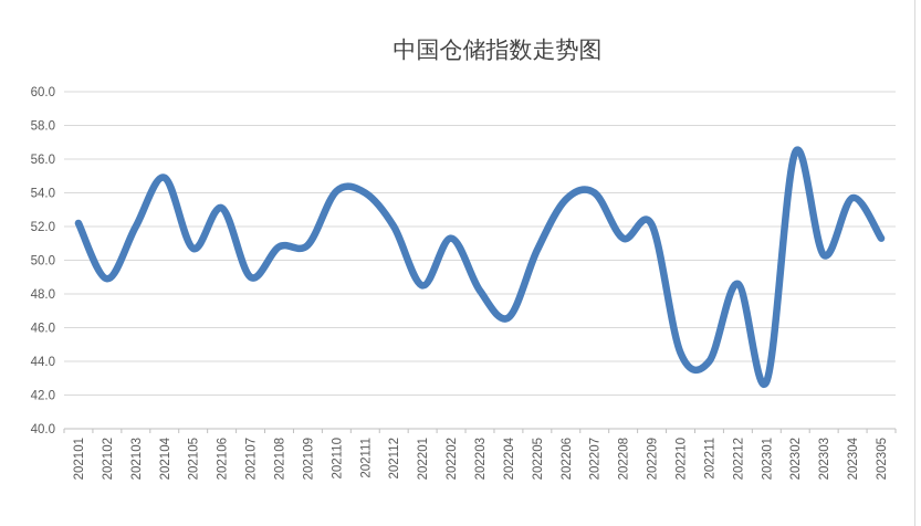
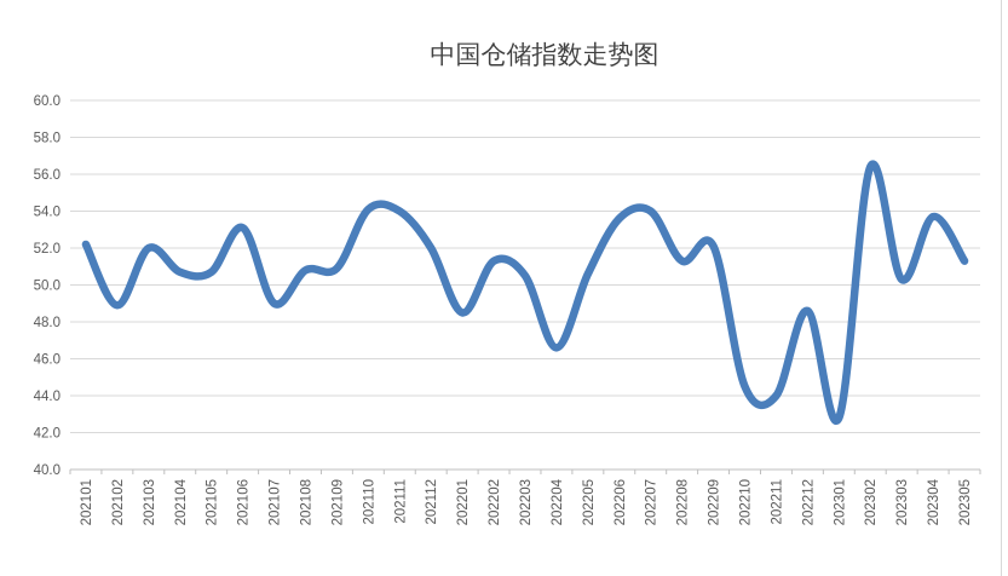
202104: 54.9 -> 50.7
202203: 48.2 -> 50.5
